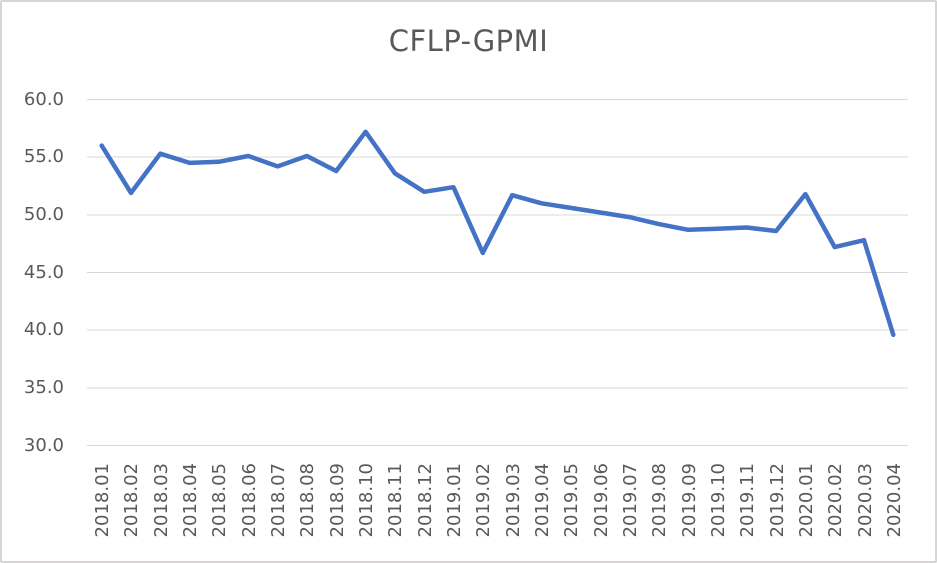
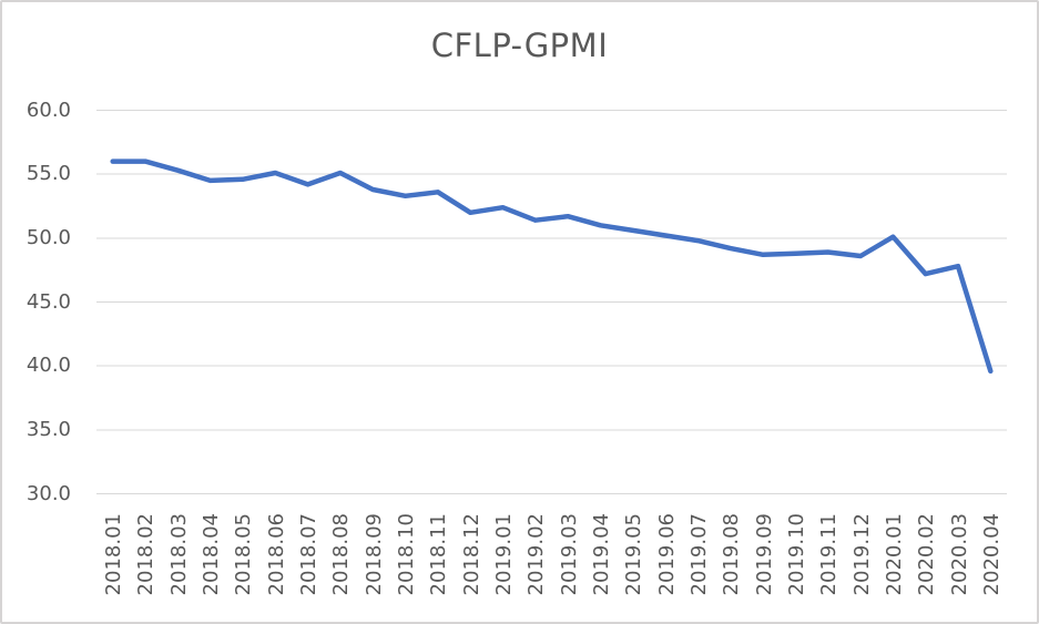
2018.02: 51.9 -> 56.0
2018.10: 57.2 -> 53.3
2019.02: 46.7 -> 51.4
2020.01: 51.8 -> 50.1
